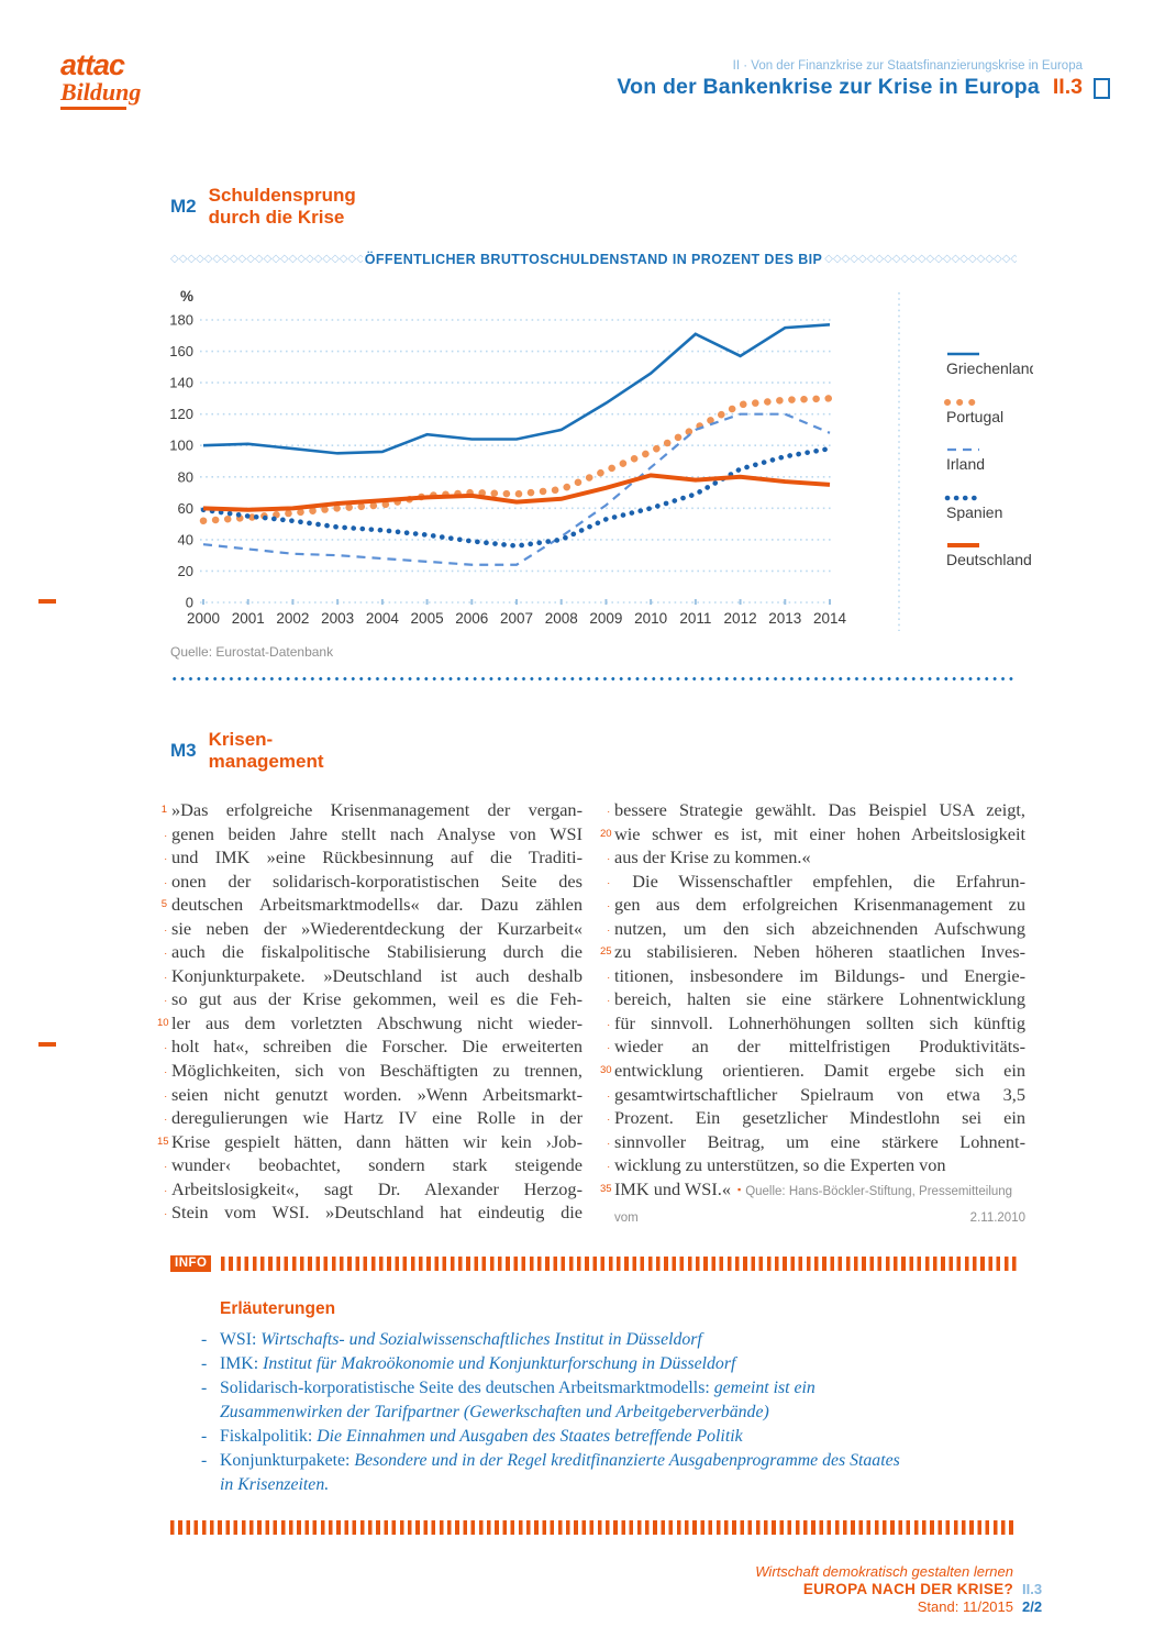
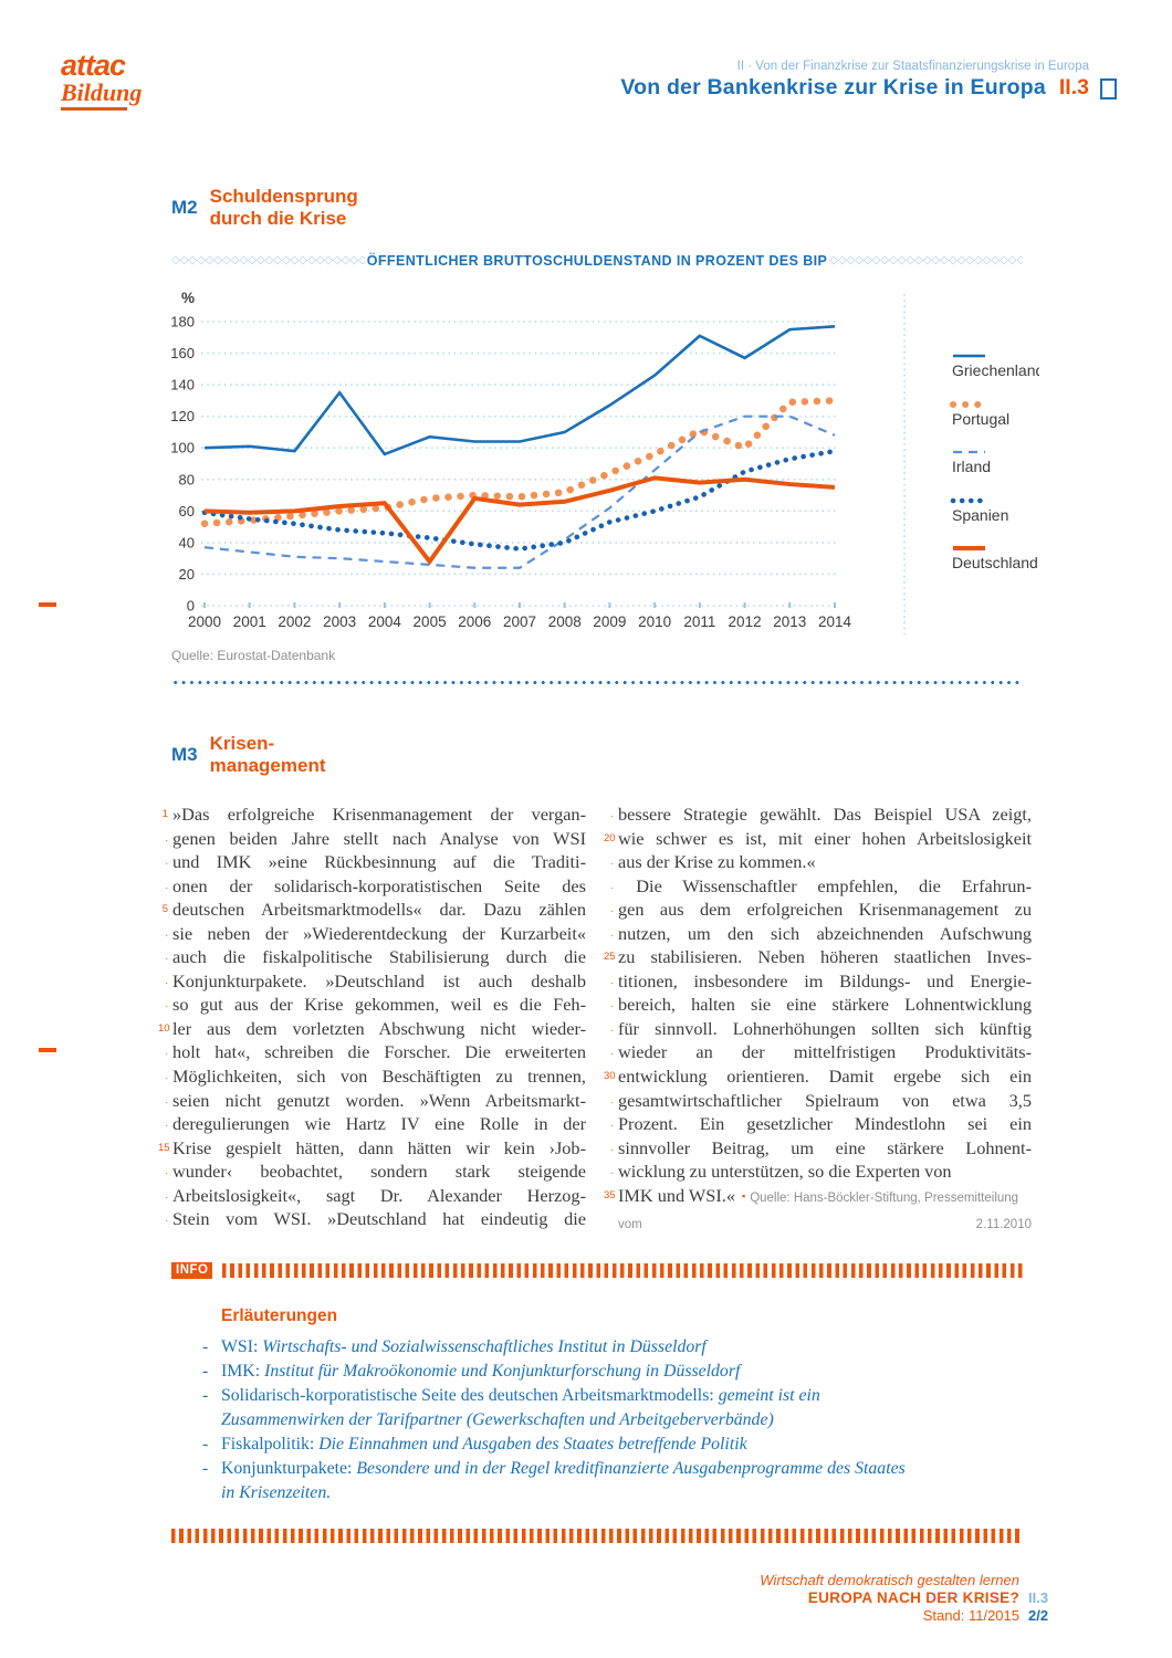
Griechenland/2003: 95 -> 135
Deutschland/2005: 67 -> 28
Portugal/2012: 126 -> 100
